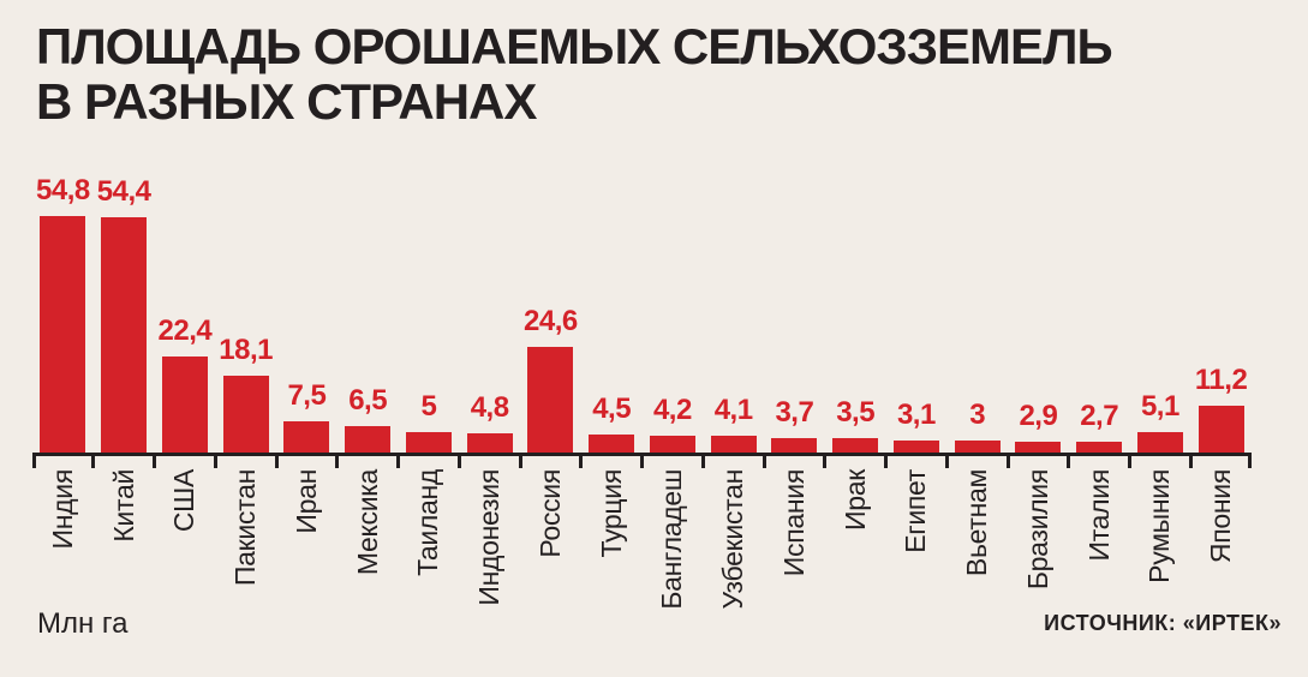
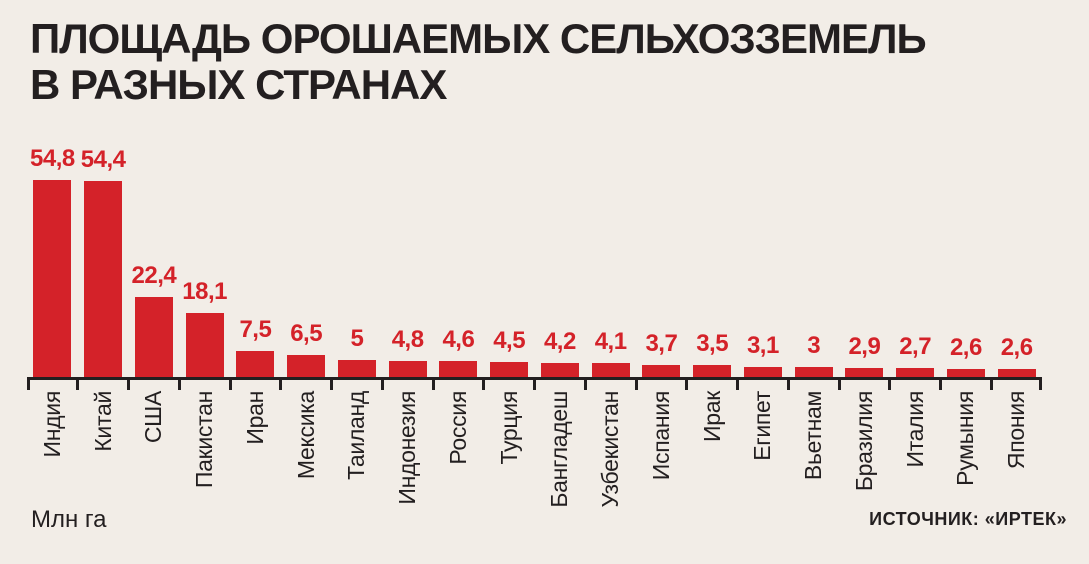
Россия: 24,6 -> 4,6
Румыния: 5,1 -> 2,6
Япония: 11,2 -> 2,6
